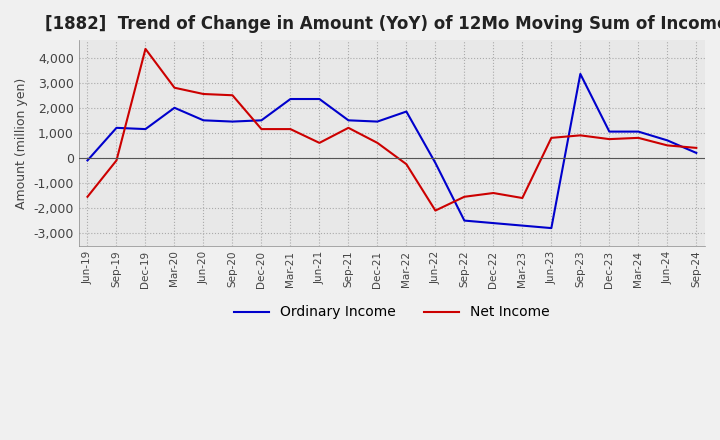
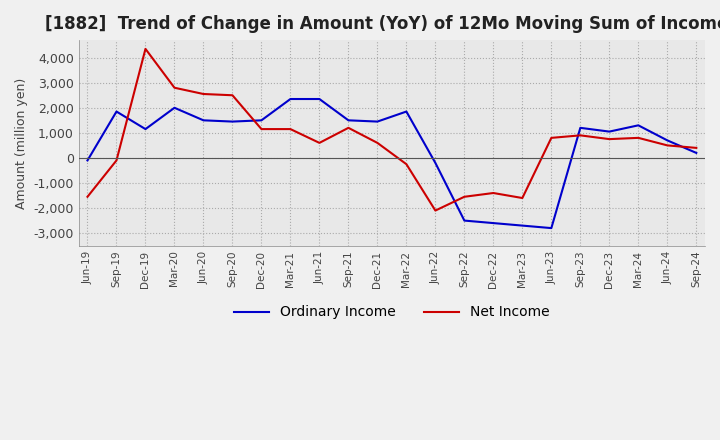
Ordinary Income/Sep-19: 1,200 -> 1,850
Ordinary Income/Sep-23: 3,350 -> 1,200
Ordinary Income/Mar-24: 1,050 -> 1,300
